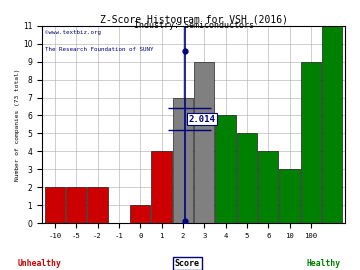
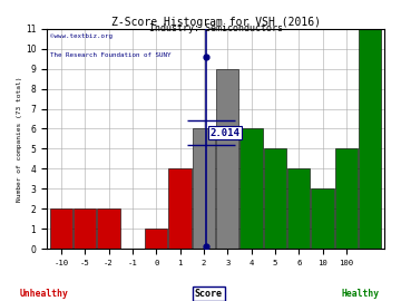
2: 7 -> 6
100: 9 -> 5
